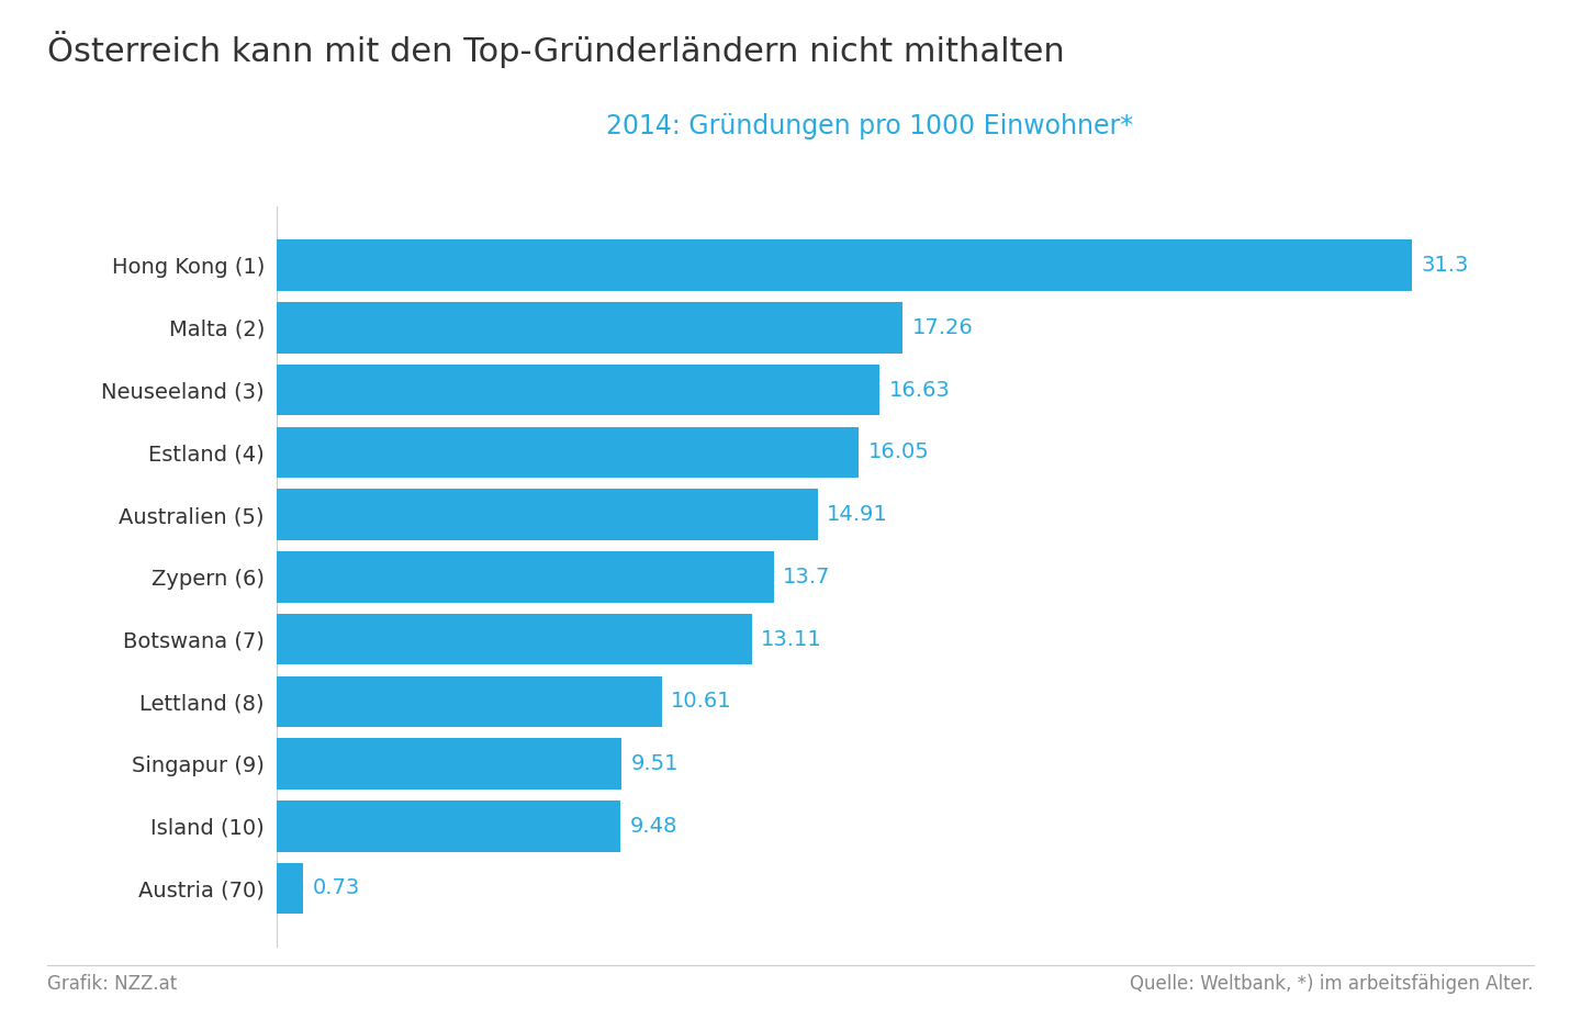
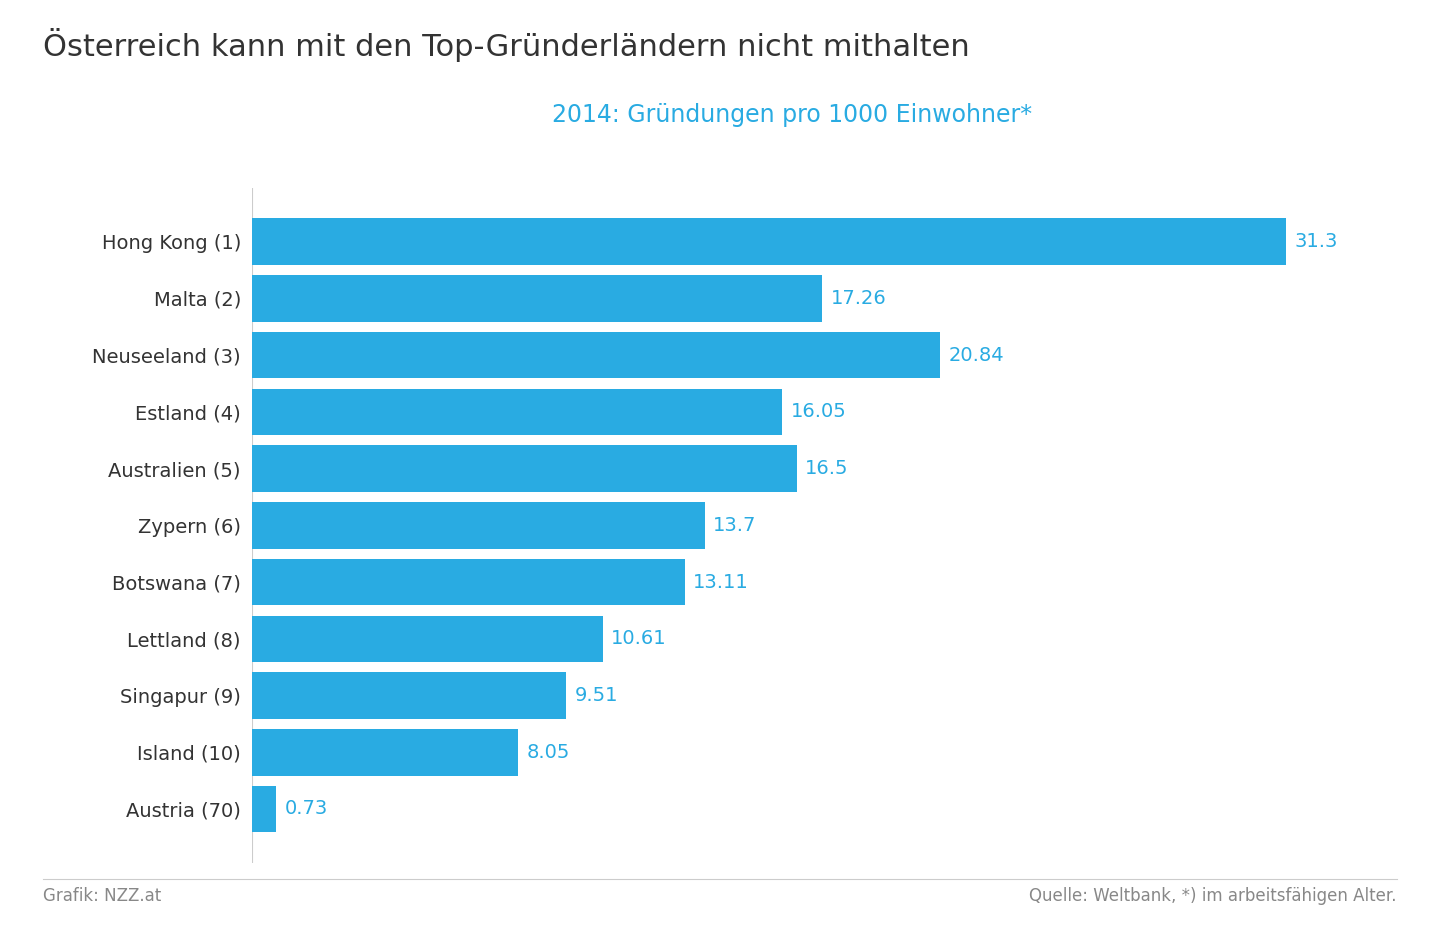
Neuseeland (3): 16.63 -> 20.84
Australien (5): 14.91 -> 16.5
Island (10): 9.48 -> 8.05
